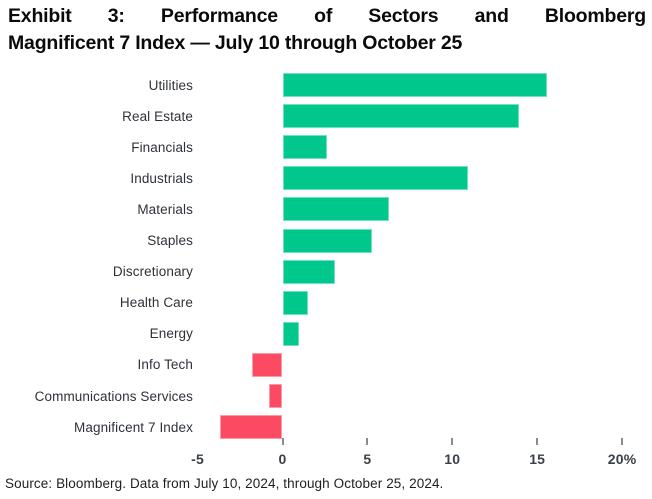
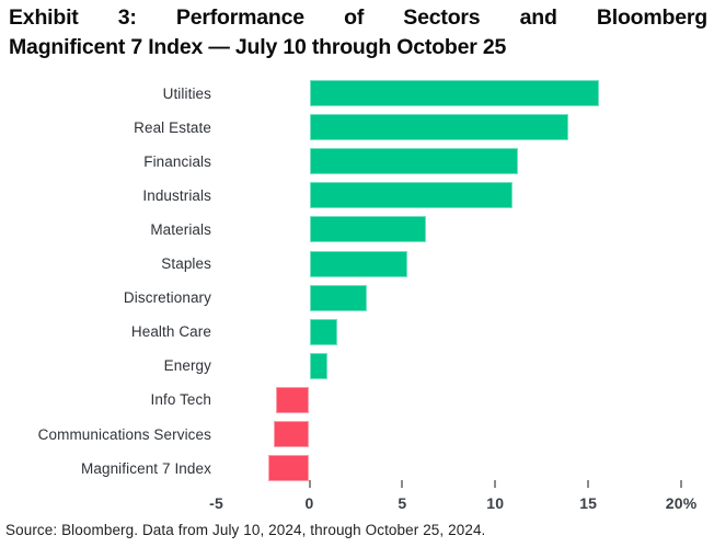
Financials: 2.6% -> 11.2%
Communications Services: -0.8% -> -1.9%
Magnificent 7 Index: -3.7% -> -2.2%
